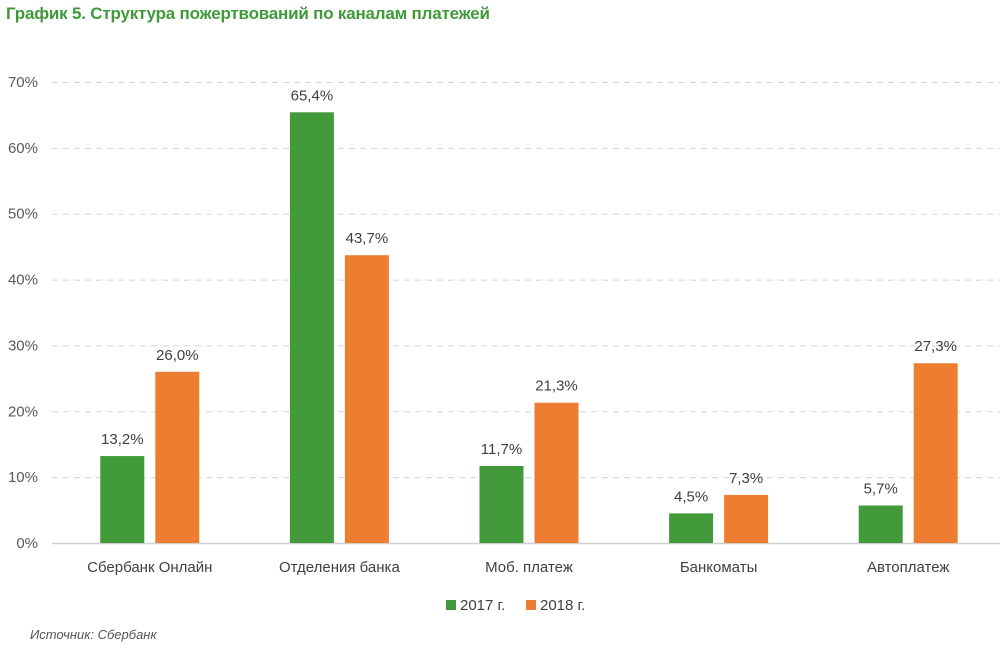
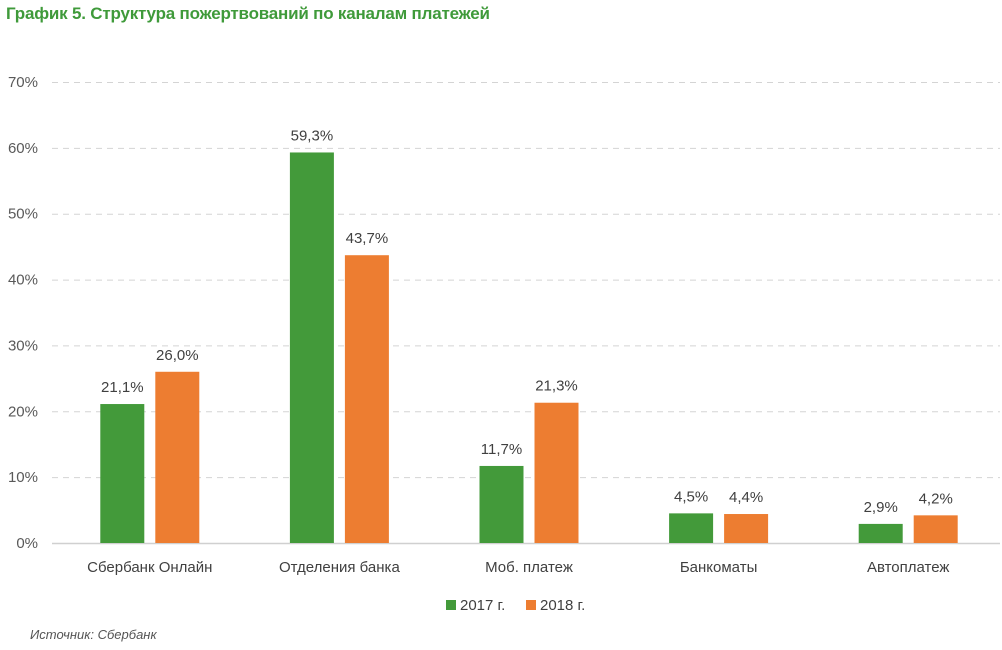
2017 г./Сбербанк Онлайн: 13,2% -> 21,1%
2017 г./Отделения банка: 65,4% -> 59,3%
2018 г./Банкоматы: 7,3% -> 4,4%
2017 г./Автоплатеж: 5,7% -> 2,9%
2018 г./Автоплатеж: 27,3% -> 4,2%
